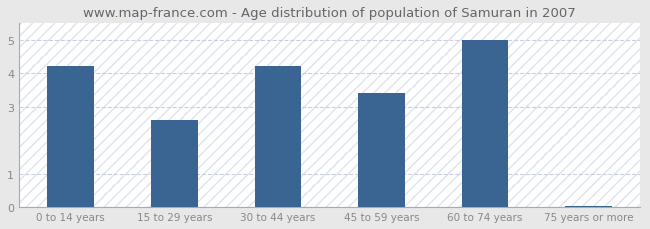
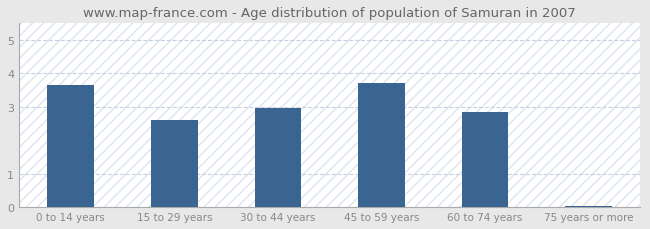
0 to 14 years: 4.20 -> 3.65
30 to 44 years: 4.20 -> 2.95
45 to 59 years: 3.40 -> 3.70
60 to 74 years: 5.00 -> 2.85
